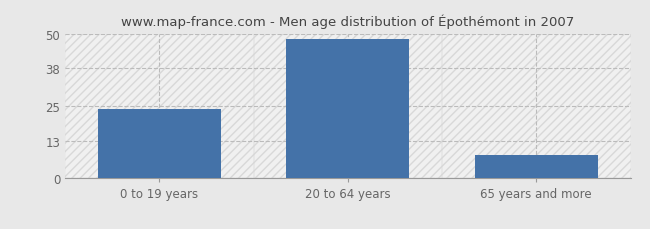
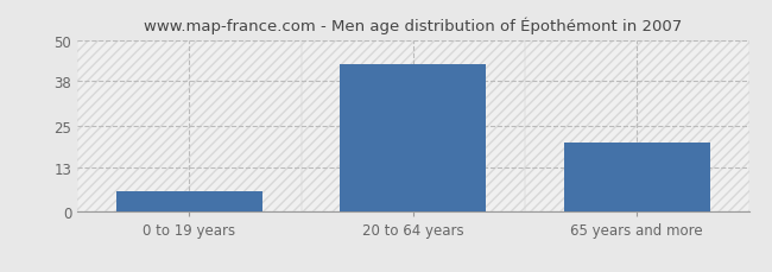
0 to 19 years: 24 -> 6
20 to 64 years: 48 -> 43
65 years and more: 8 -> 20
